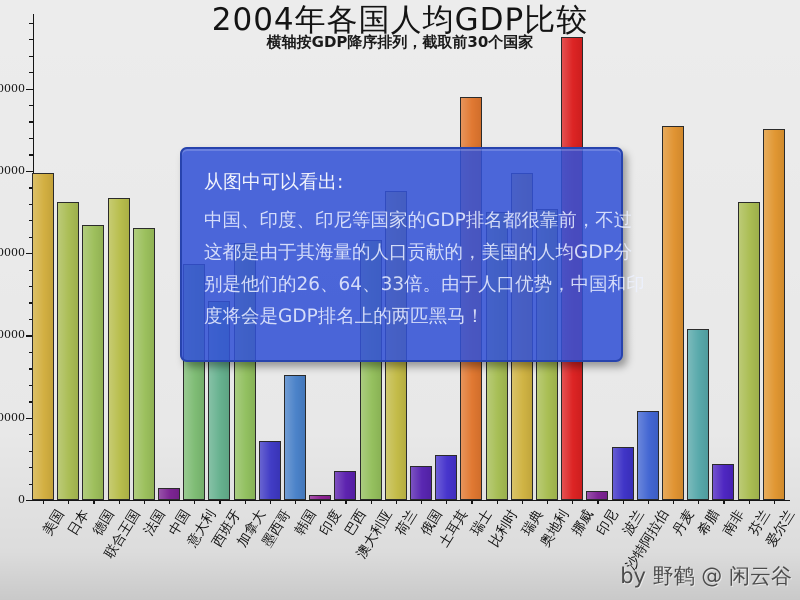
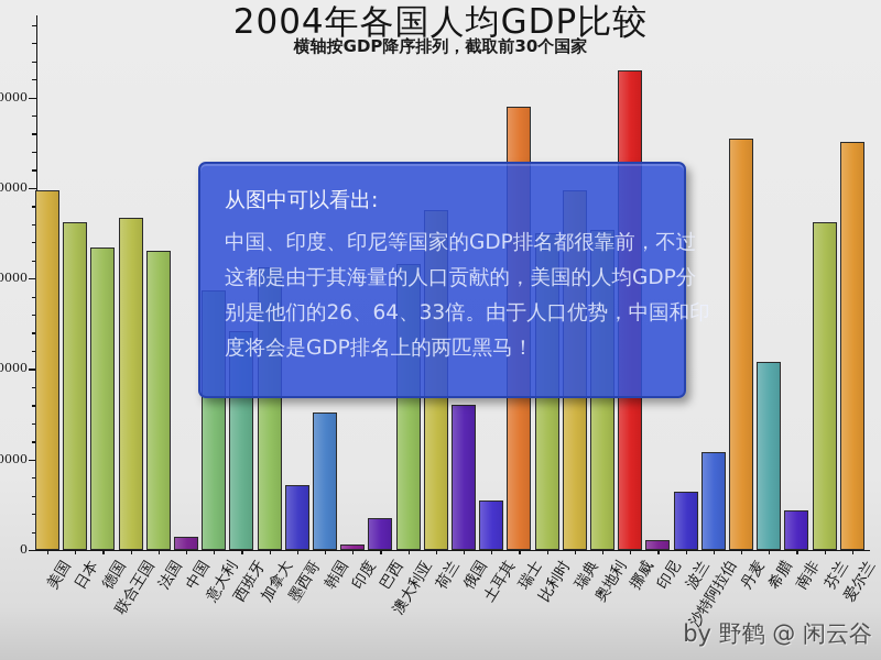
俄国: 4000 -> 16000
挪威: 56000 -> 53000
